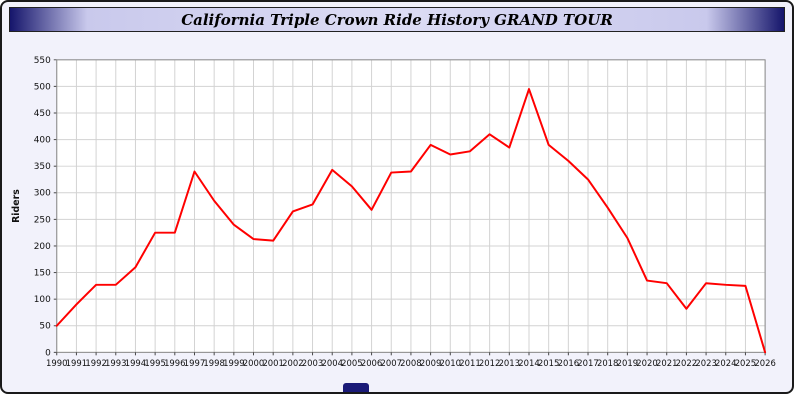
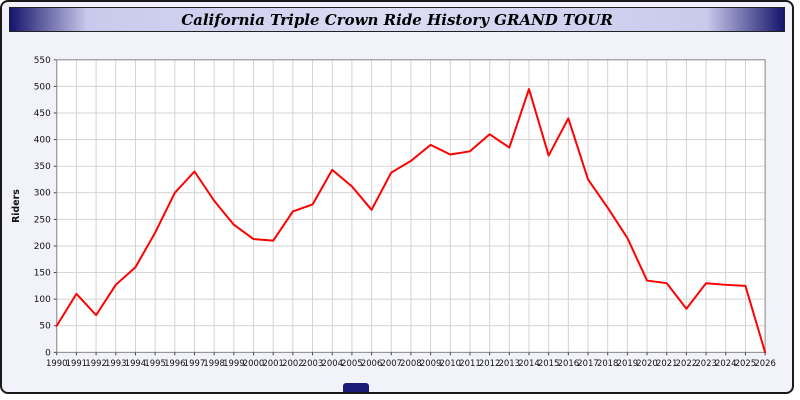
1991: 90 -> 110
1992: 130 -> 70
1996: 220 -> 300
2008: 340 -> 360
2015: 390 -> 370
2016: 360 -> 440
